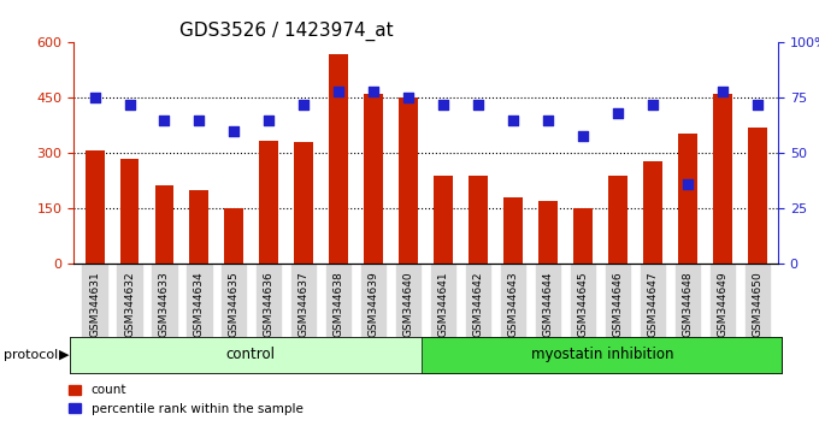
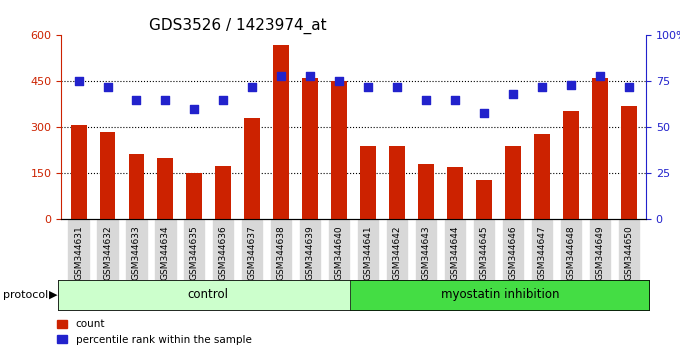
count/GSM344636: 335 -> 175
count/GSM344645: 150 -> 128
percentile rank within the sample/GSM344648: 36 -> 73
